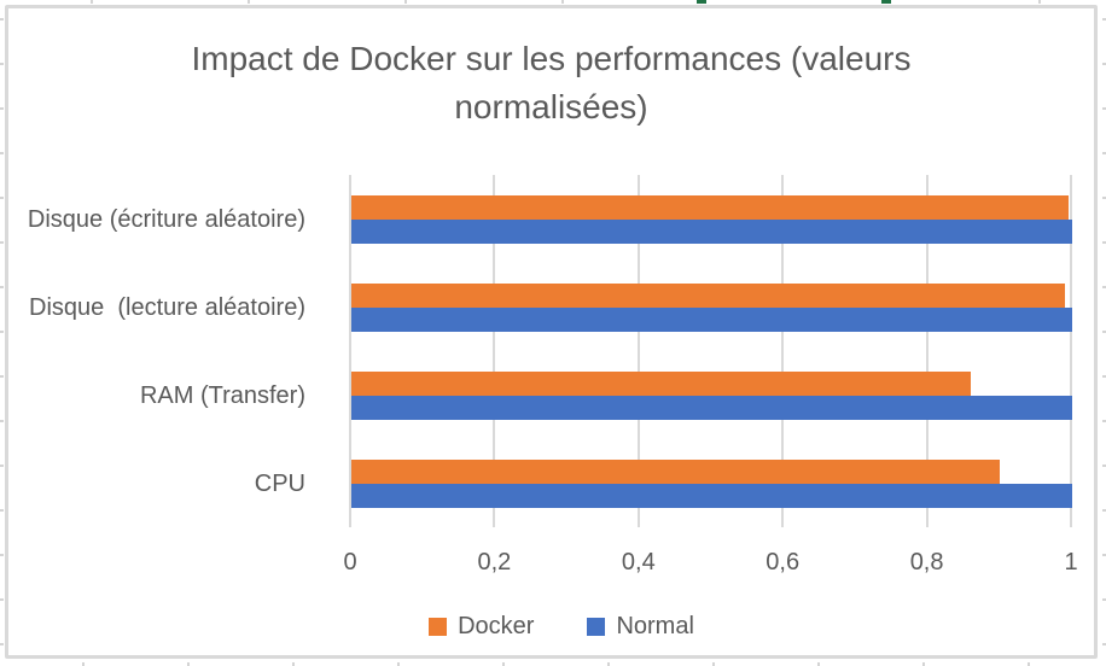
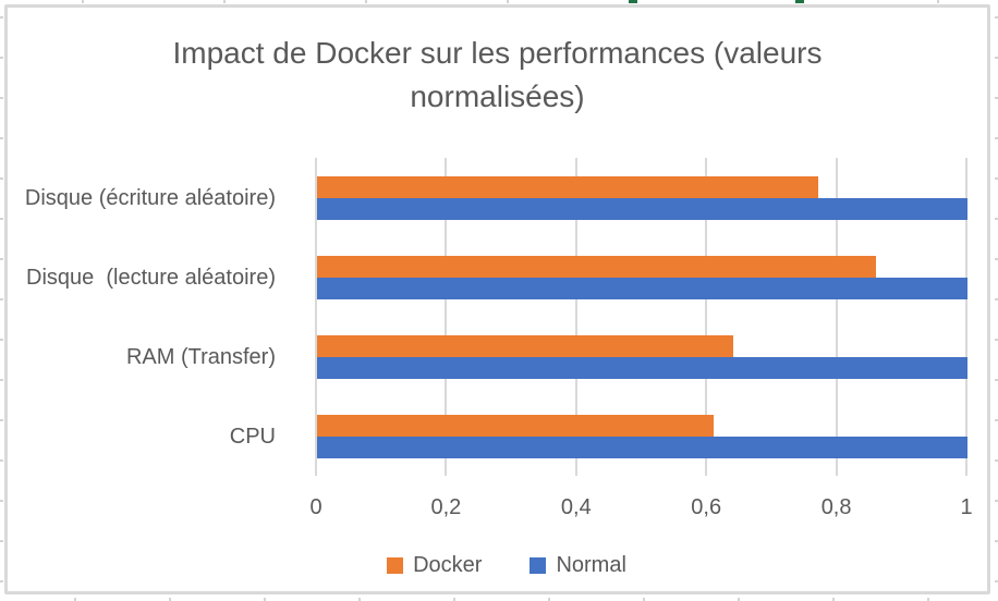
Docker/Disque (écriture aléatoire): 0,99 -> 0,77
Docker/Disque (lecture aléatoire): 0,99 -> 0,86
Docker/RAM (Transfer): 0,86 -> 0,64
Docker/CPU: 0,90 -> 0,61
